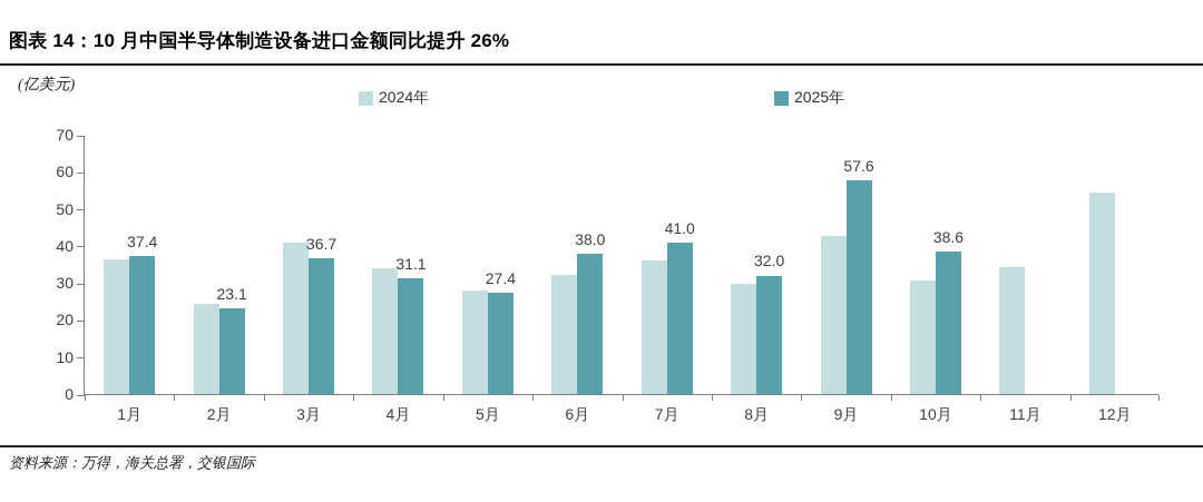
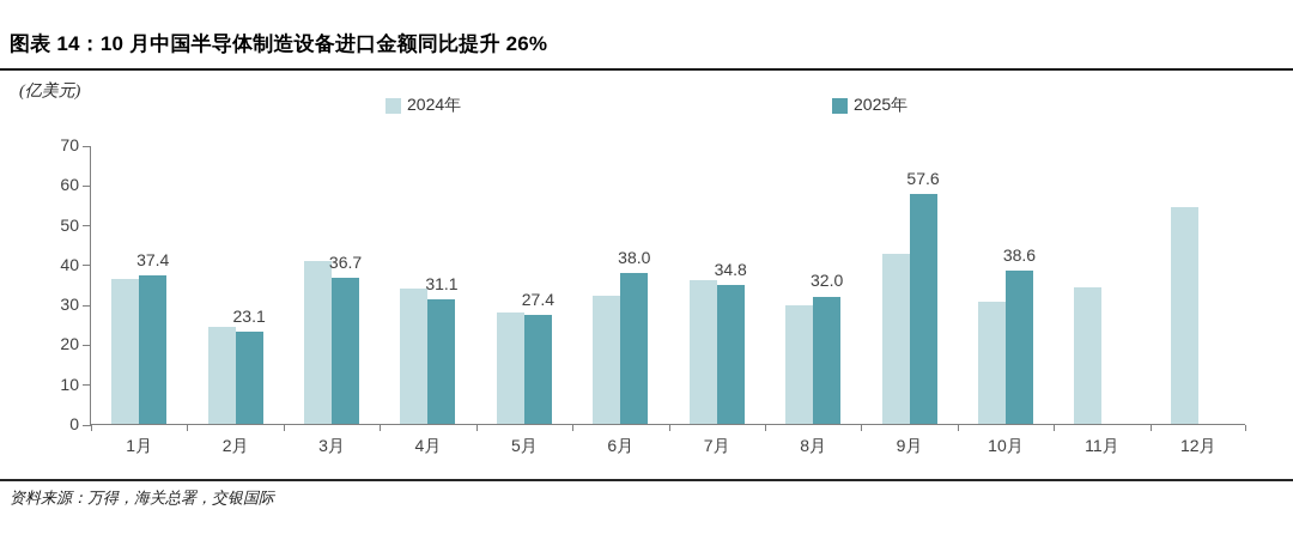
2025年/7月: 41.0 -> 34.8
